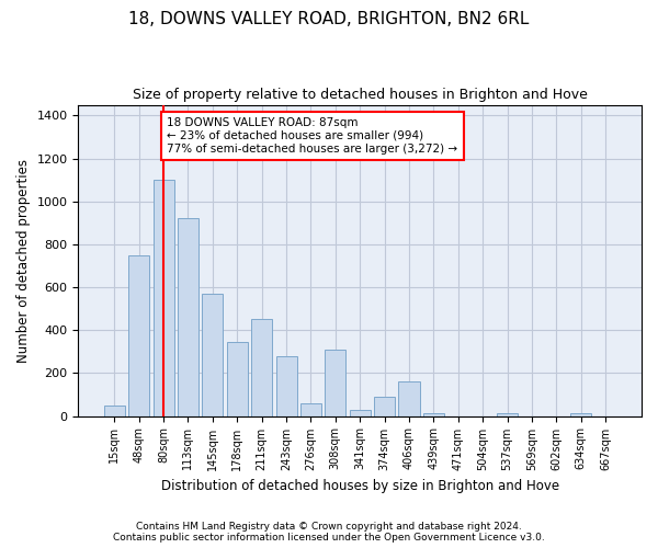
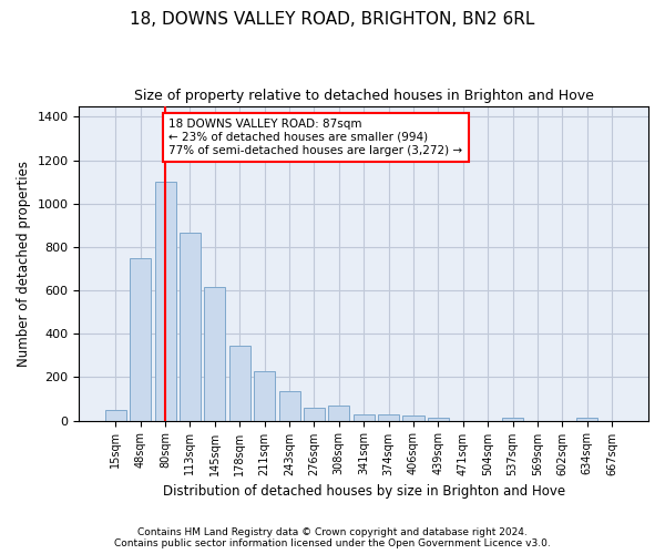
113sqm: 920 -> 860
145sqm: 570 -> 620
211sqm: 450 -> 220
243sqm: 280 -> 140
308sqm: 310 -> 70
374sqm: 90 -> 30
406sqm: 160 -> 20
